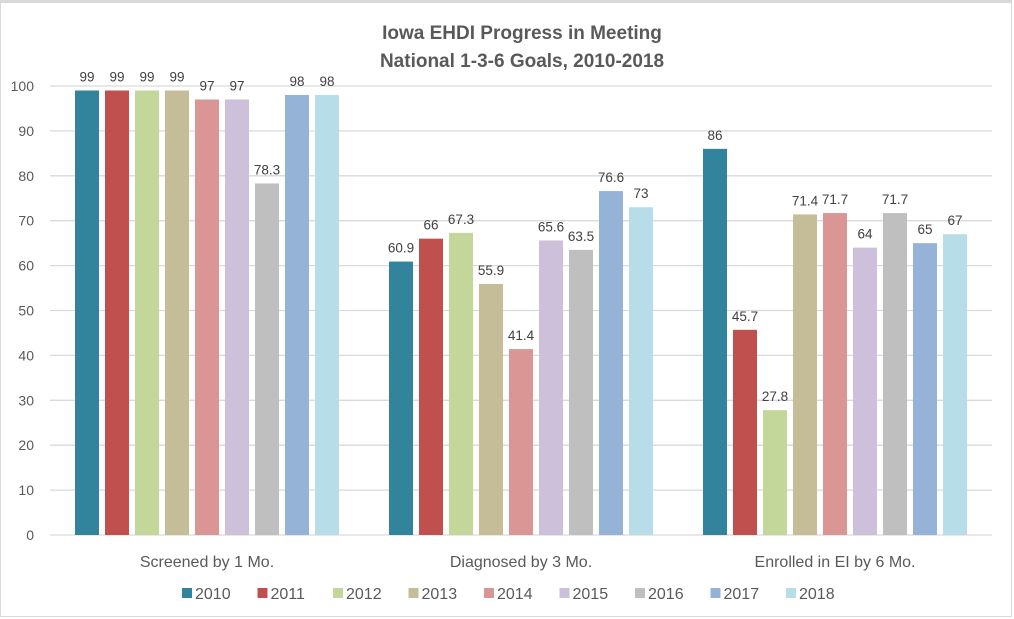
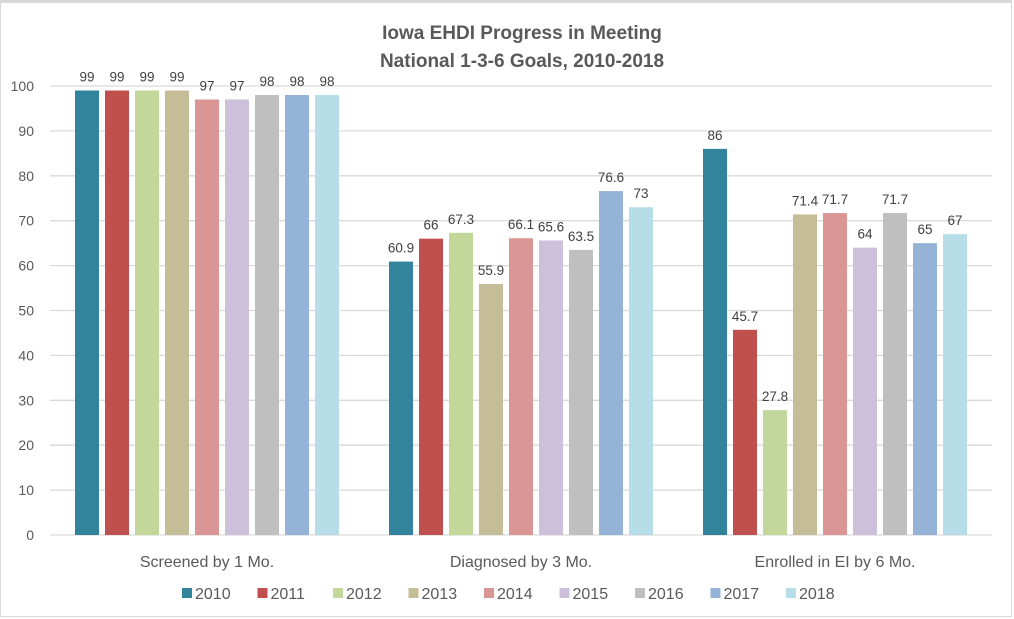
2016/Screened by 1 Mo.: 78.3 -> 98
2014/Diagnosed by 3 Mo.: 41.4 -> 66.1
